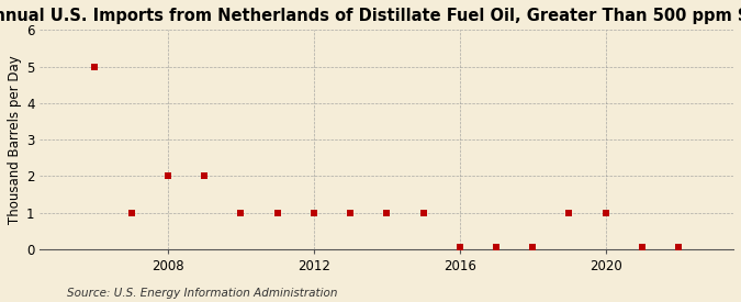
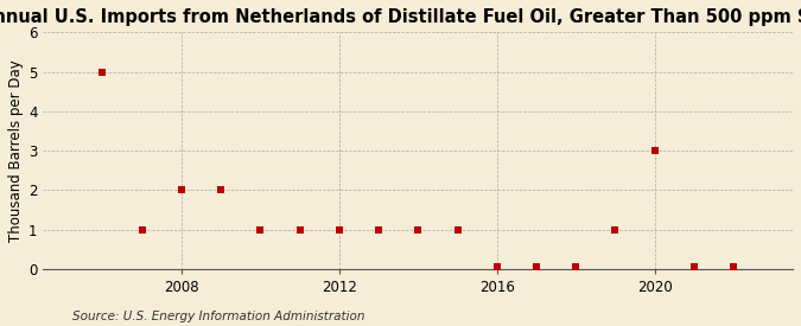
2020: 1.00 -> 3.00
